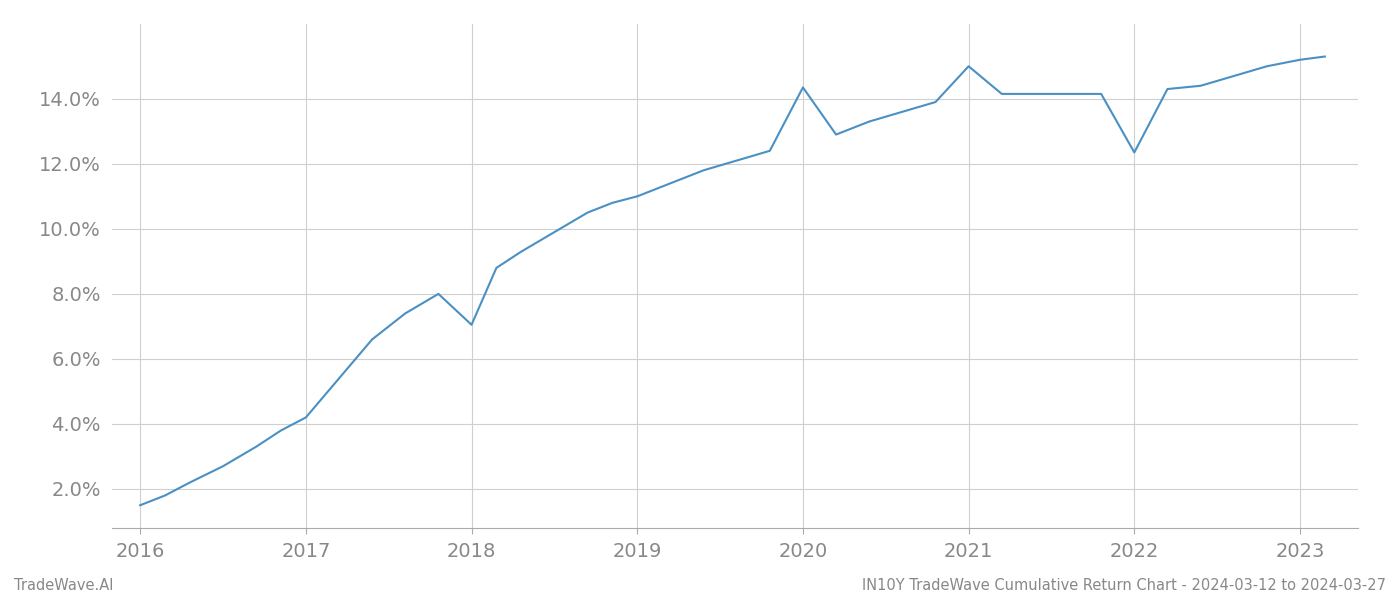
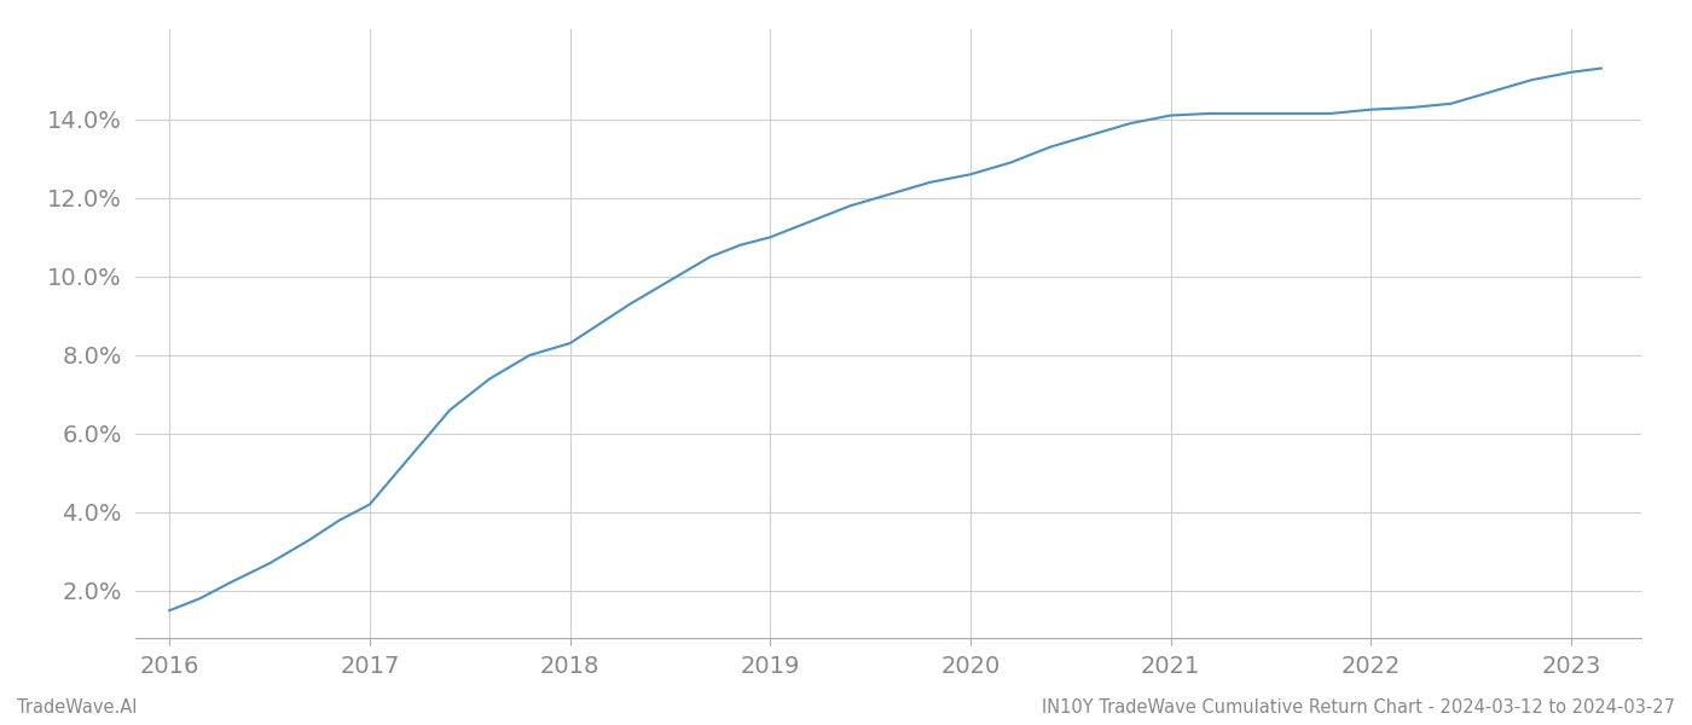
2018: 7.05% -> 8.30%
2020: 14.35% -> 12.60%
2021: 15.00% -> 14.10%
2022: 12.35% -> 14.25%
